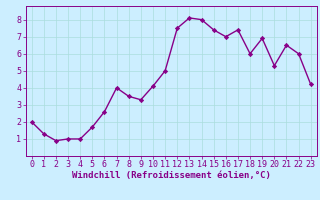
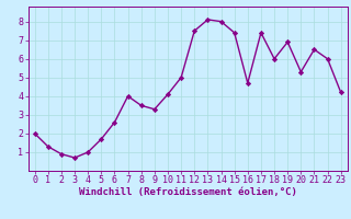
3: 1.0 -> 0.7
16: 7.0 -> 4.7
